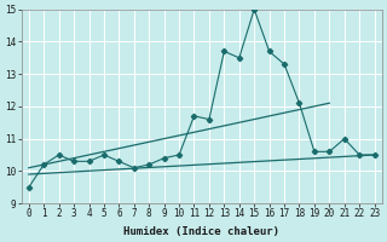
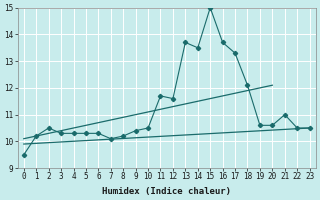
5: 10.5 -> 10.3
